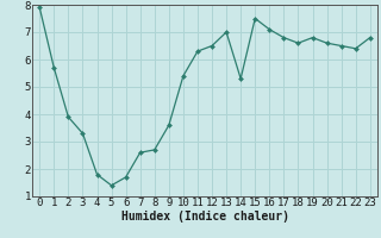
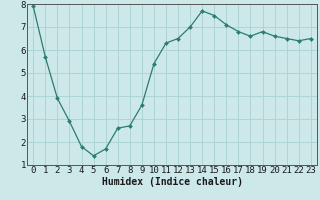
3: 3.3 -> 2.9
14: 5.3 -> 7.7
23: 6.8 -> 6.5
